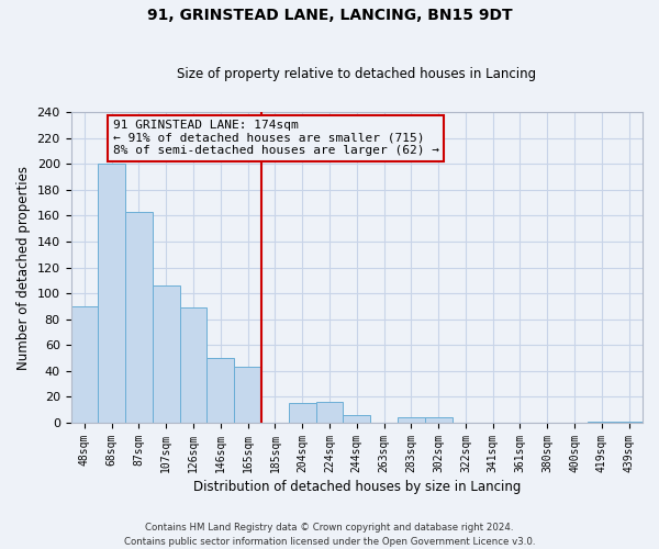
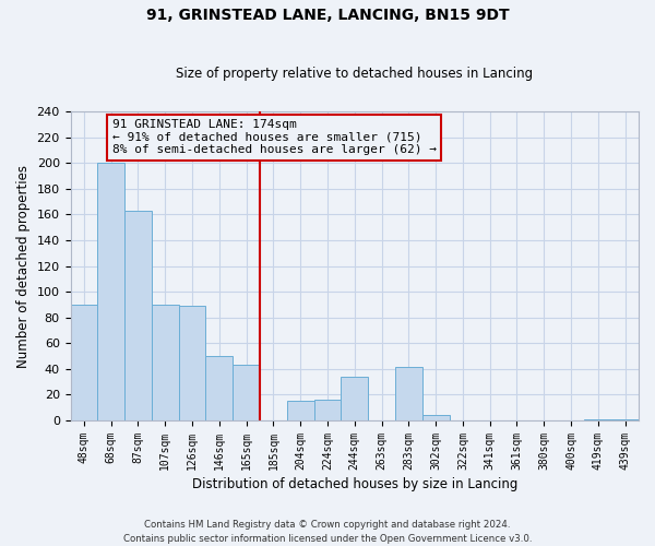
107sqm: 106 -> 90
244sqm: 6 -> 34
283sqm: 4 -> 42
